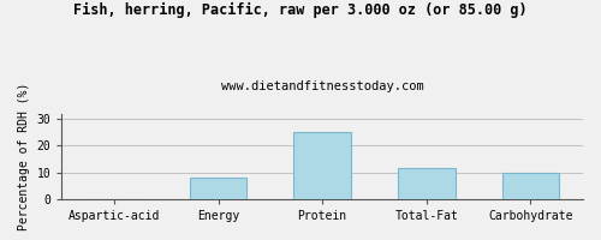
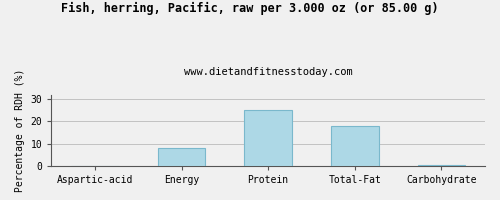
Total-Fat: 11.5 -> 18.0
Carbohydrate: 10.0 -> 0.3
